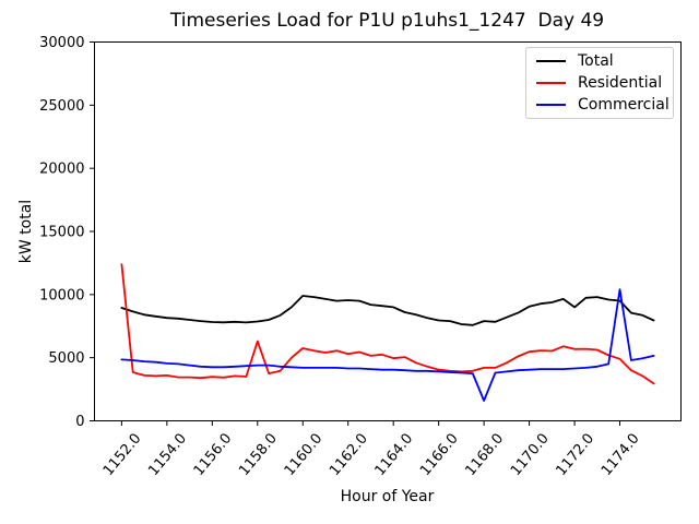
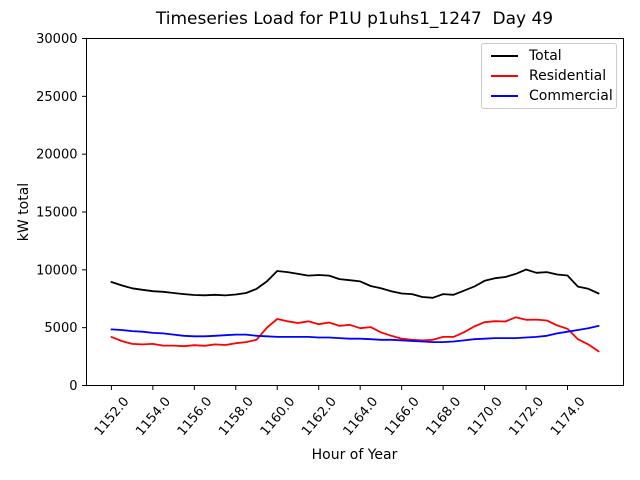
Residential/1152.0: 12400 -> 4200
Residential/1158.0: 6300 -> 3700
Commercial/1168.0: 1600 -> 3800
Total/1172.0: 9000 -> 10000
Commercial/1174.0: 10400 -> 4600
